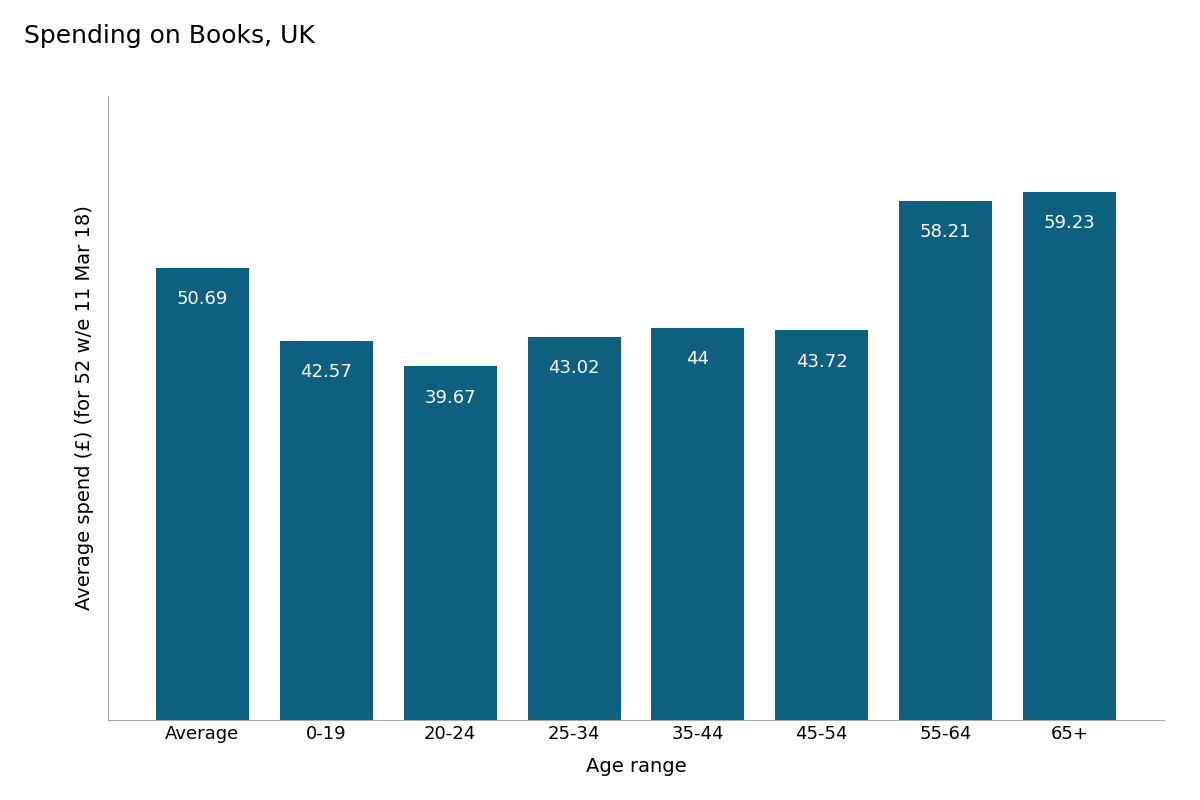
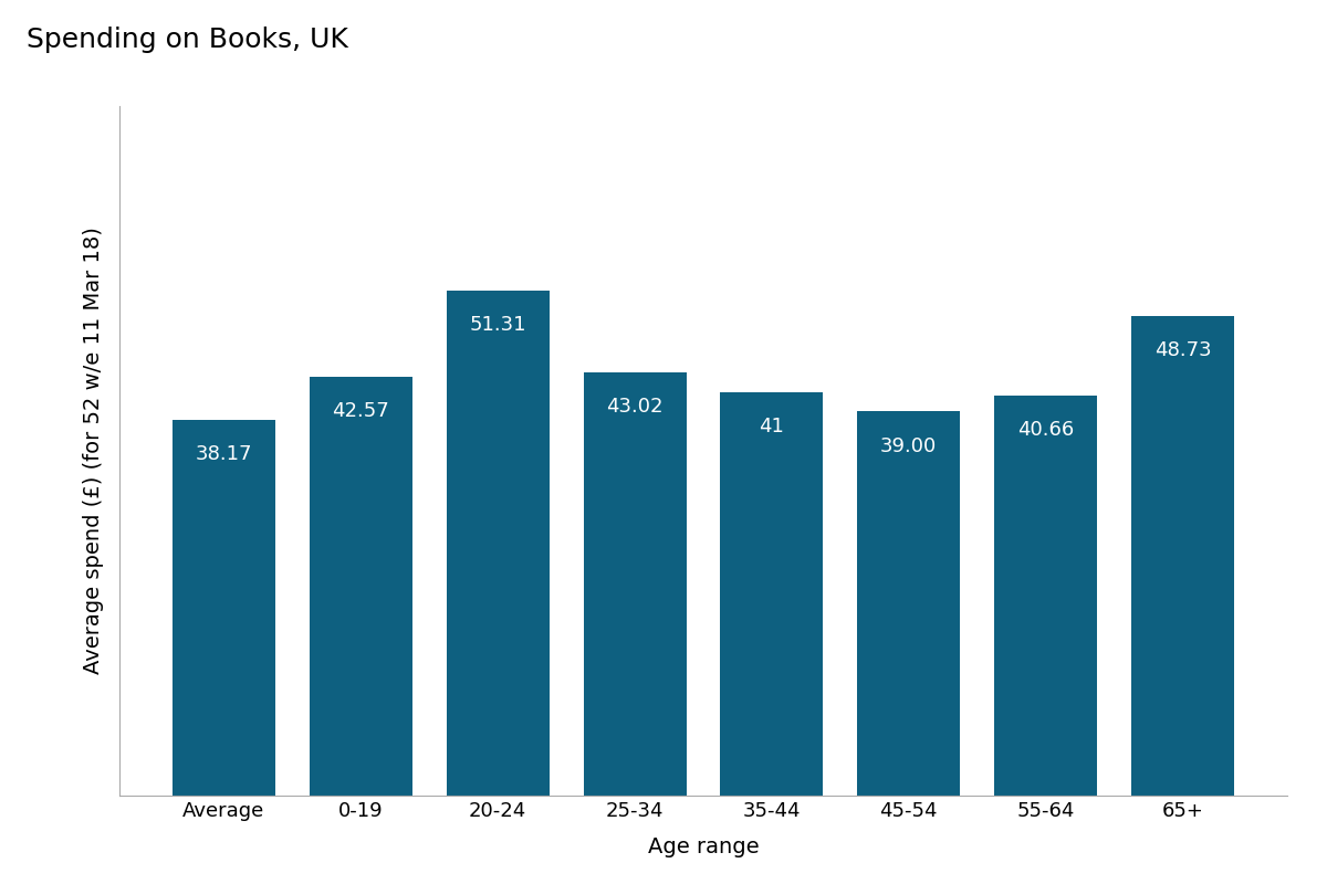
Average: 50.69 -> 38.17
20-24: 39.67 -> 51.31
35-44: 44 -> 41
45-54: 43.72 -> 39.00
55-64: 58.21 -> 40.66
65+: 59.23 -> 48.73
